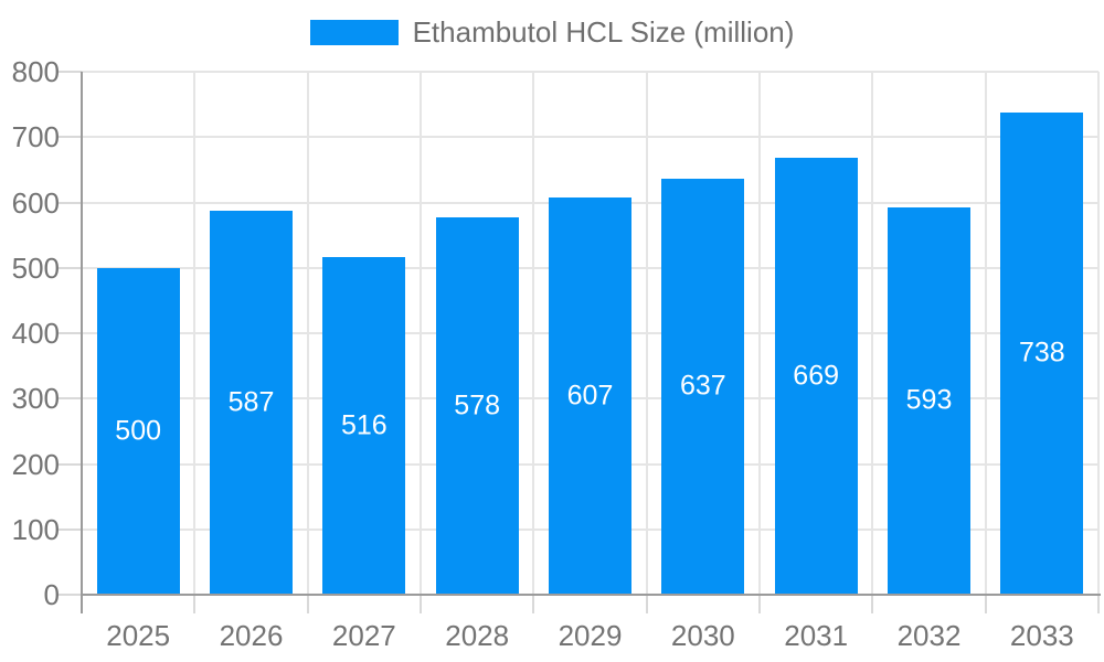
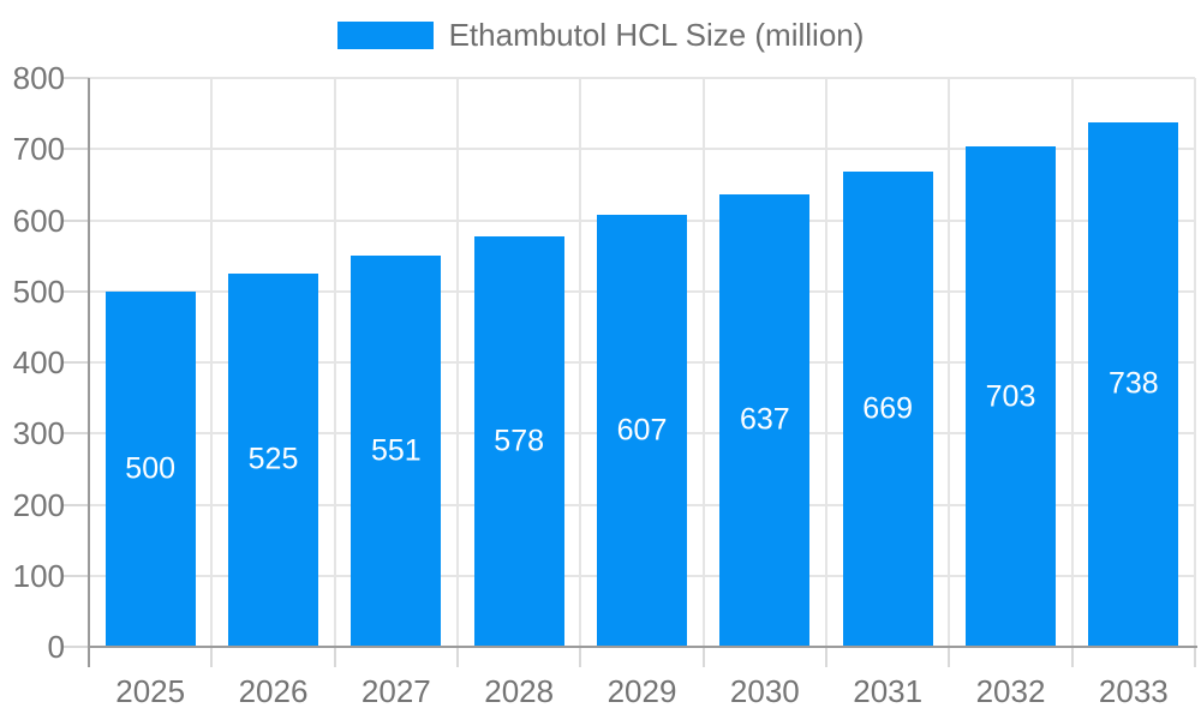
2026: 587 -> 525
2027: 516 -> 551
2032: 593 -> 703
